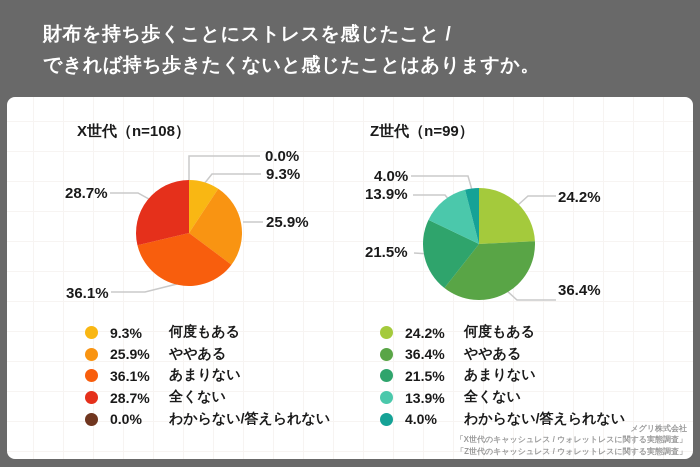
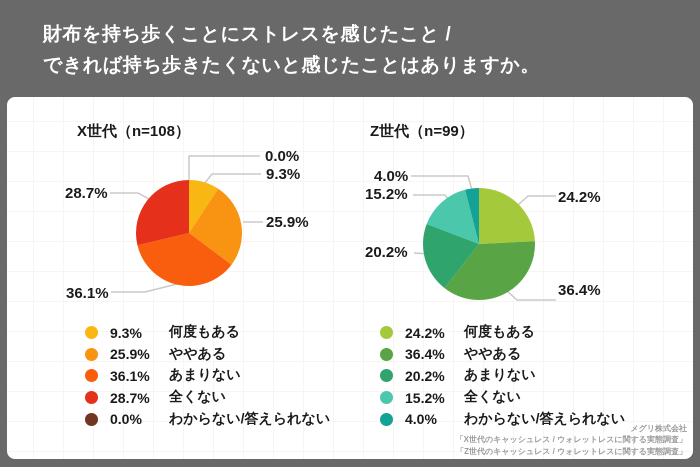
Z世代（n=99）/あまりない: 21.5% -> 20.2%
Z世代（n=99）/全くない: 13.9% -> 15.2%
